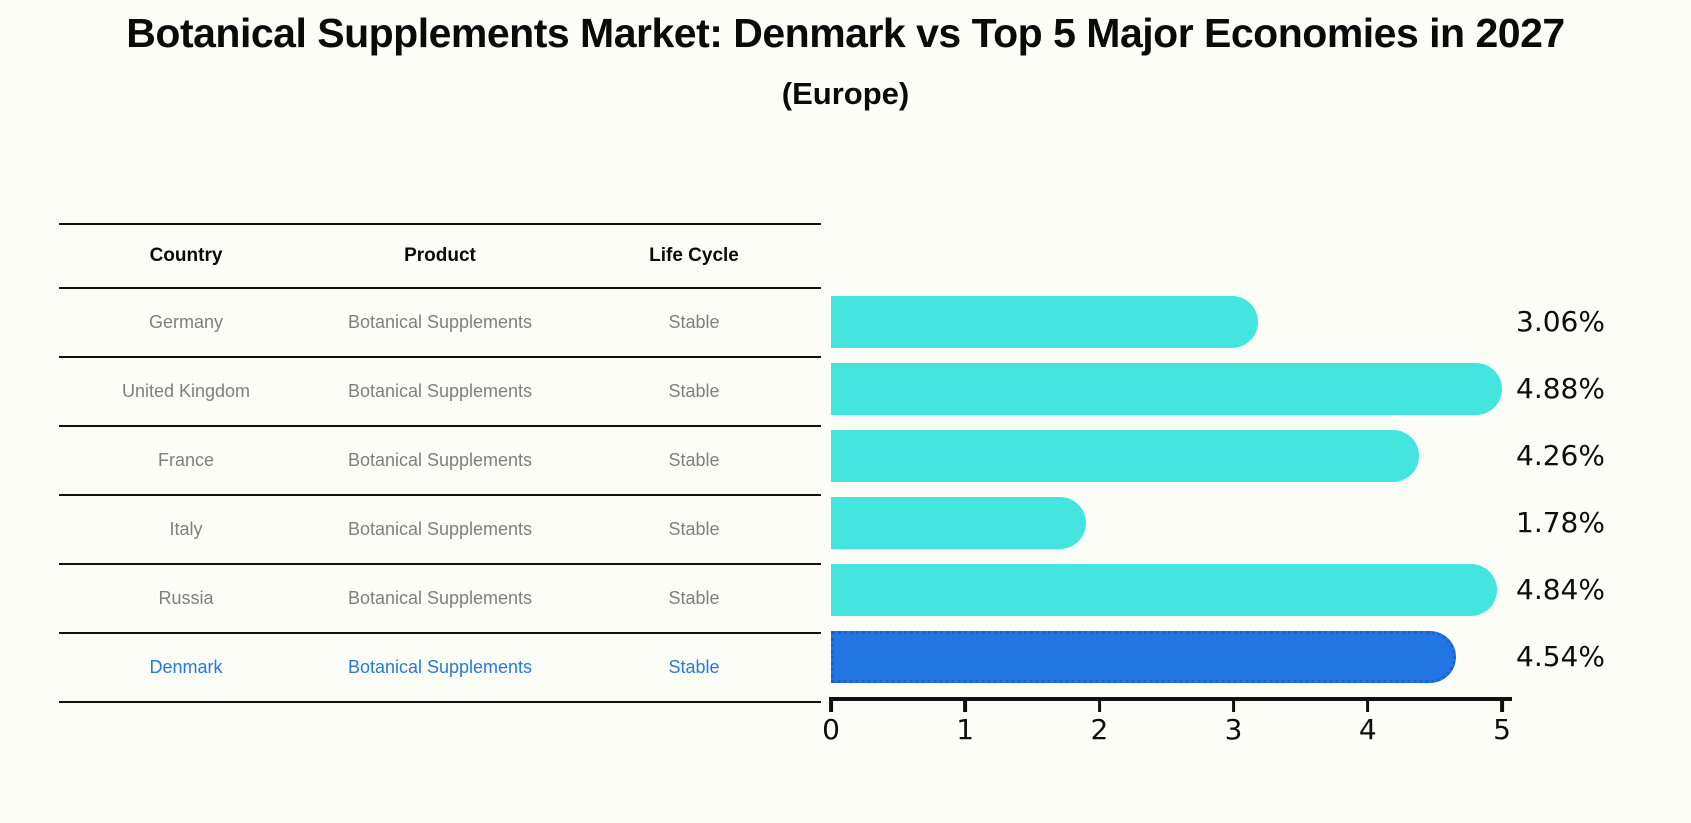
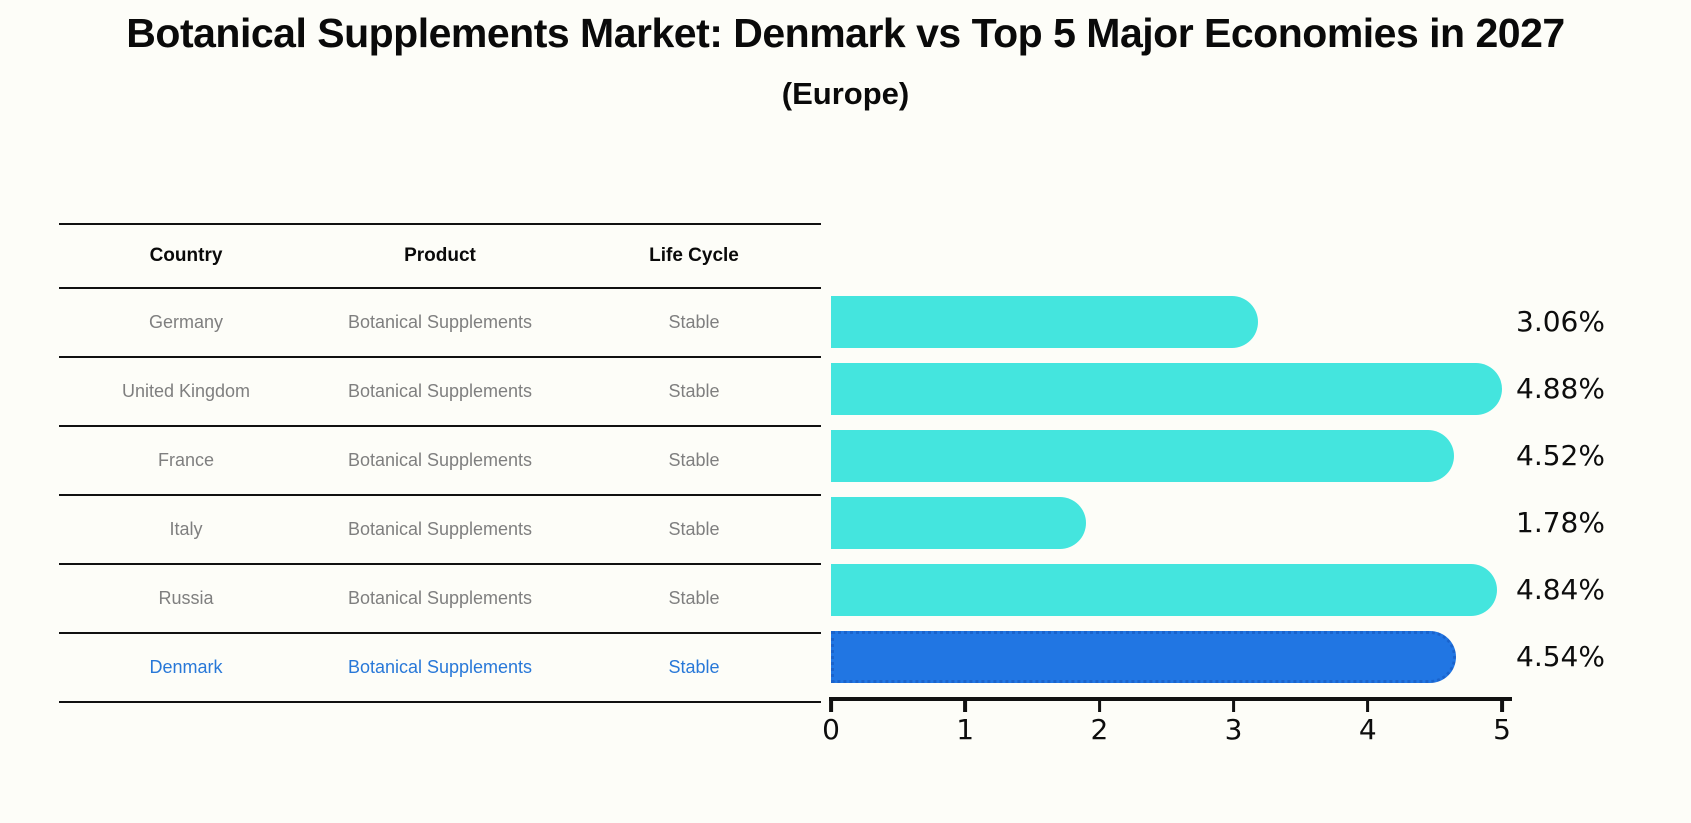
France: 4.26% -> 4.52%
